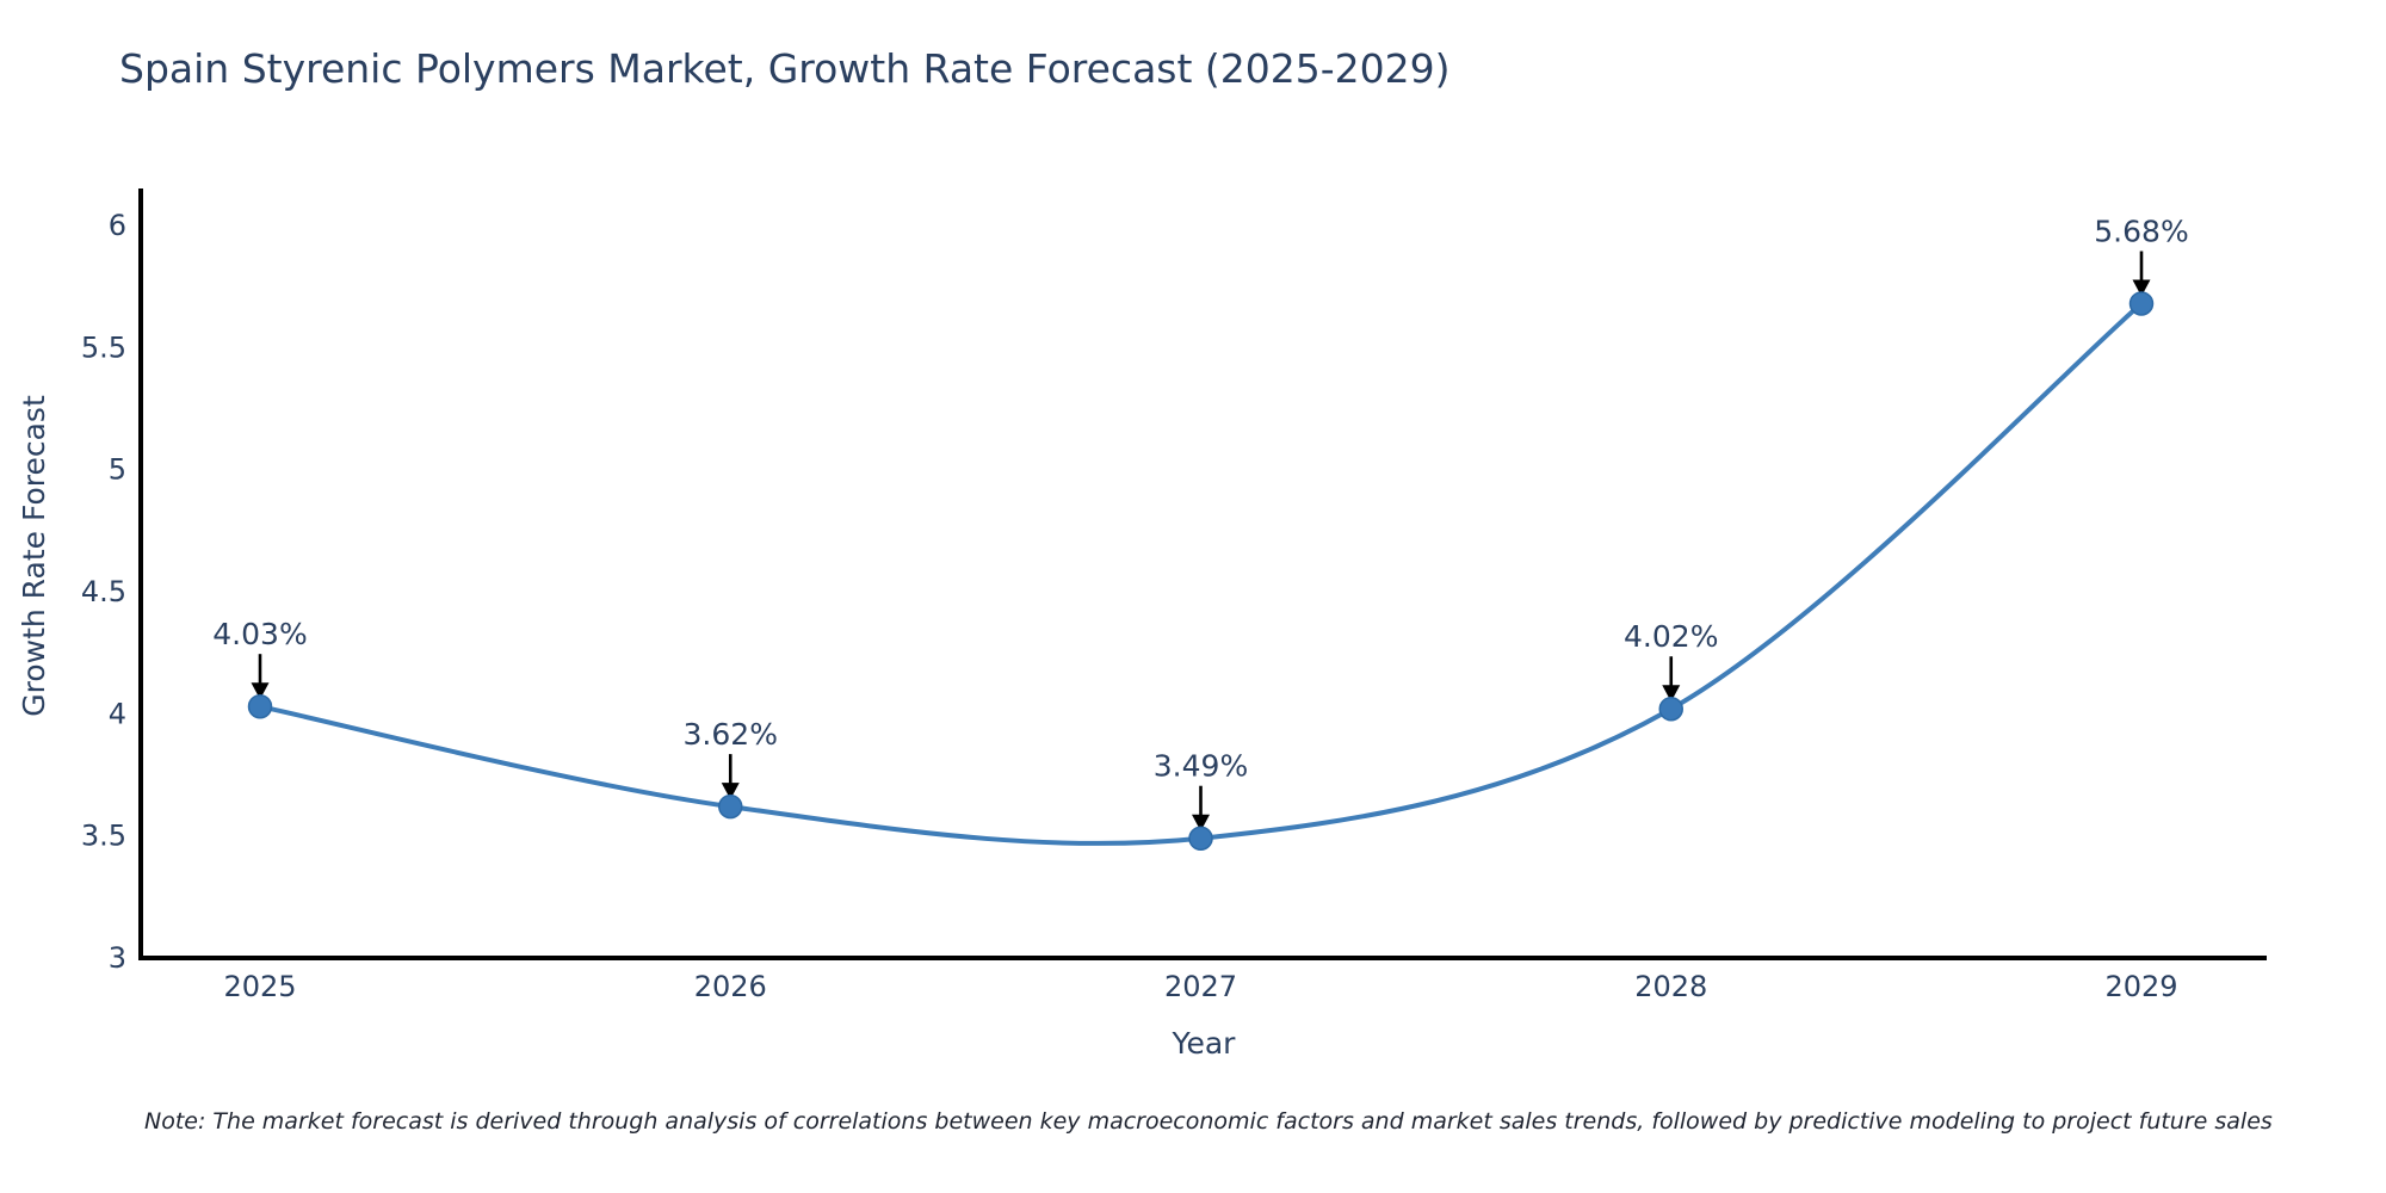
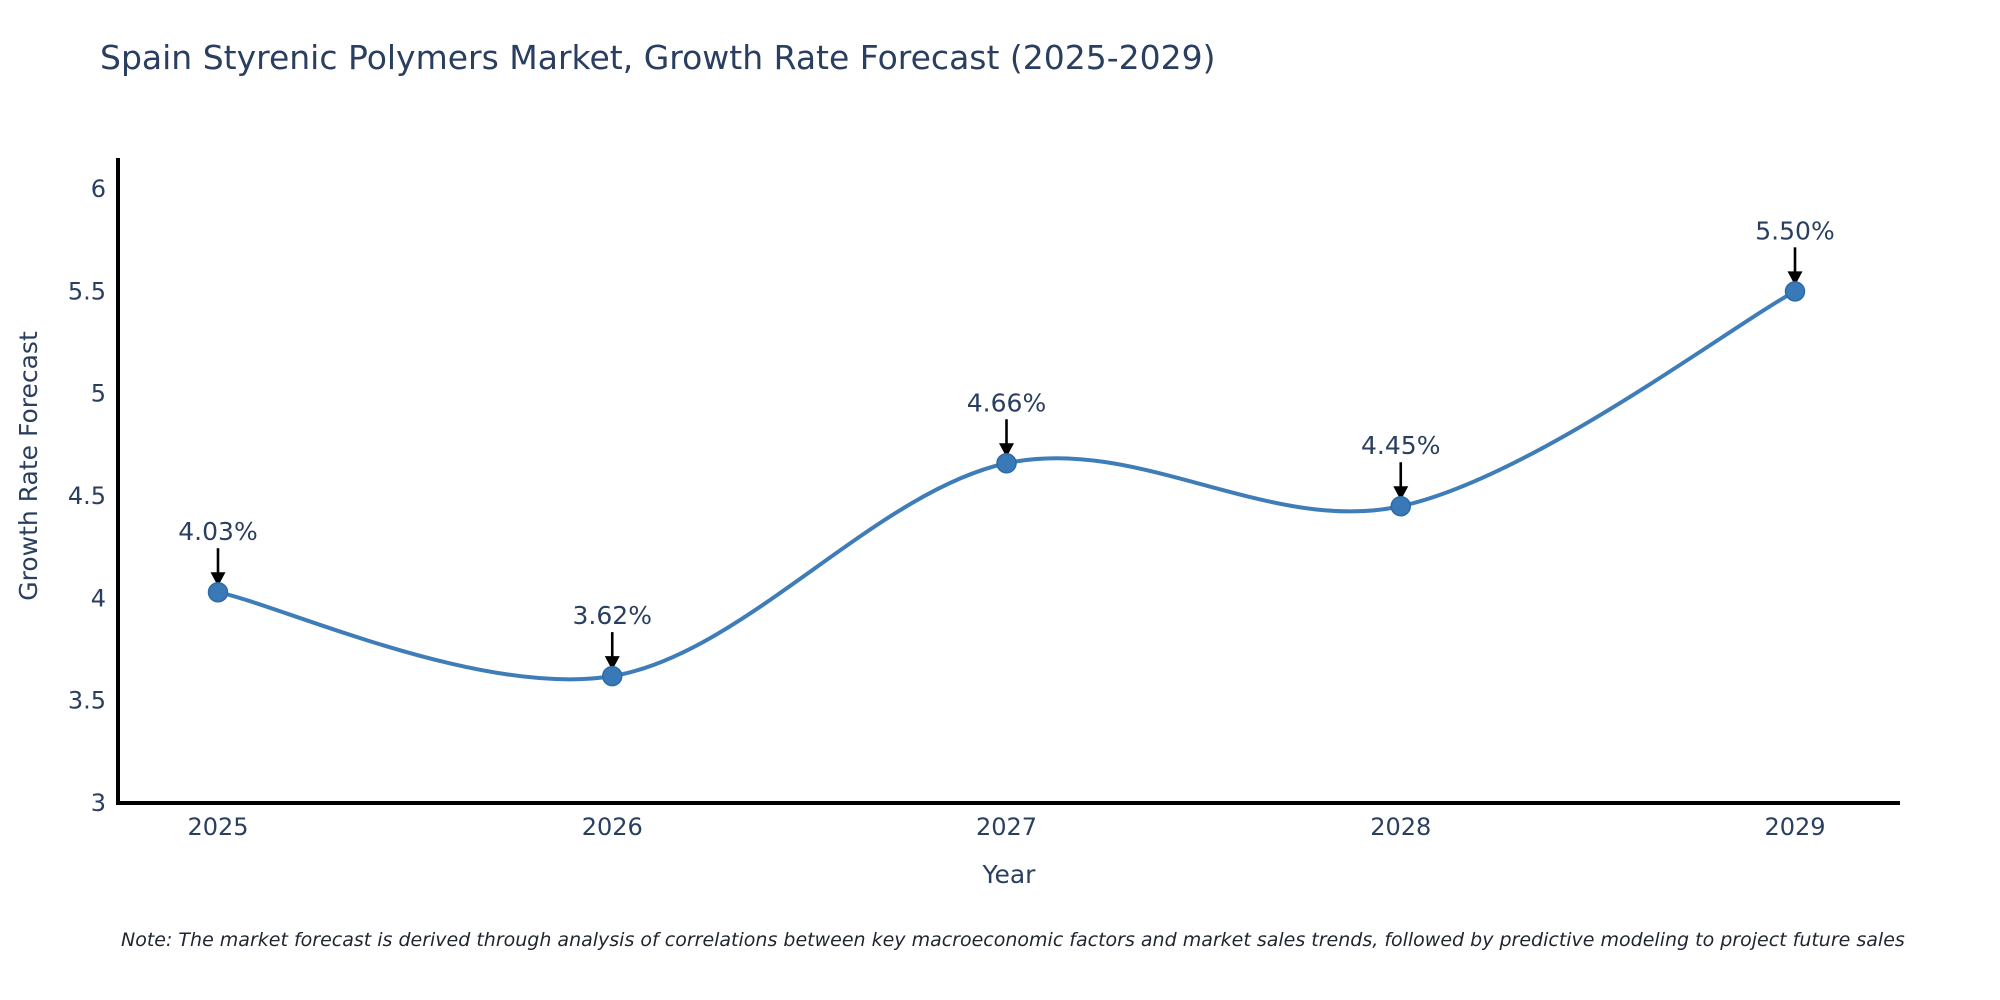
2027: 3.49% -> 4.66%
2028: 4.02% -> 4.45%
2029: 5.68% -> 5.50%
